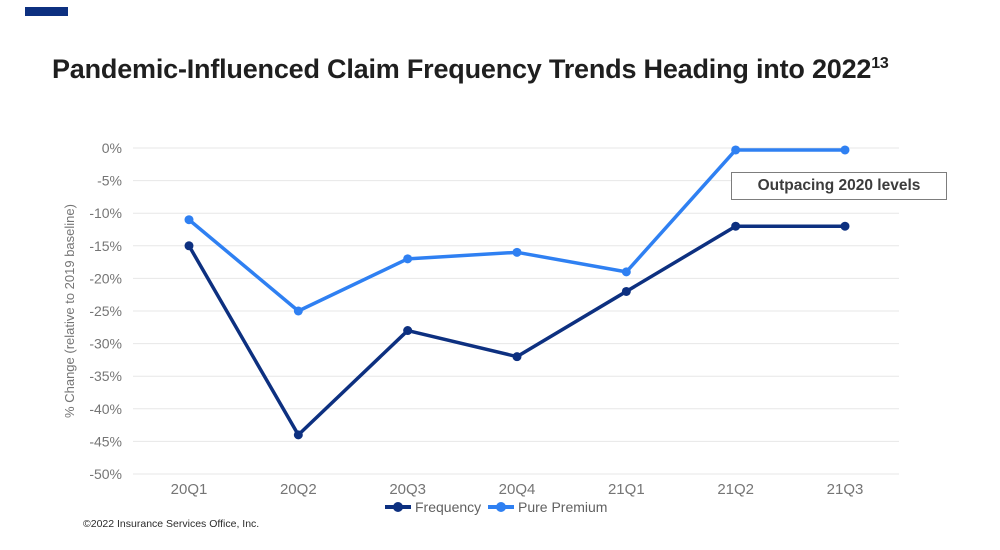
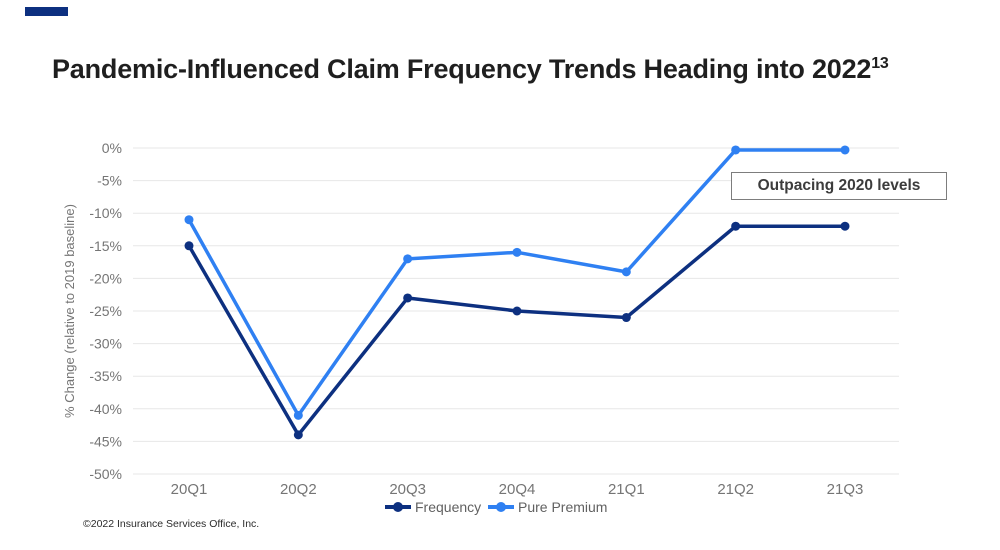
Pure Premium/20Q2: -25% -> -41%
Frequency/20Q3: -28% -> -23%
Frequency/20Q4: -32% -> -25%
Frequency/21Q1: -22% -> -26%
